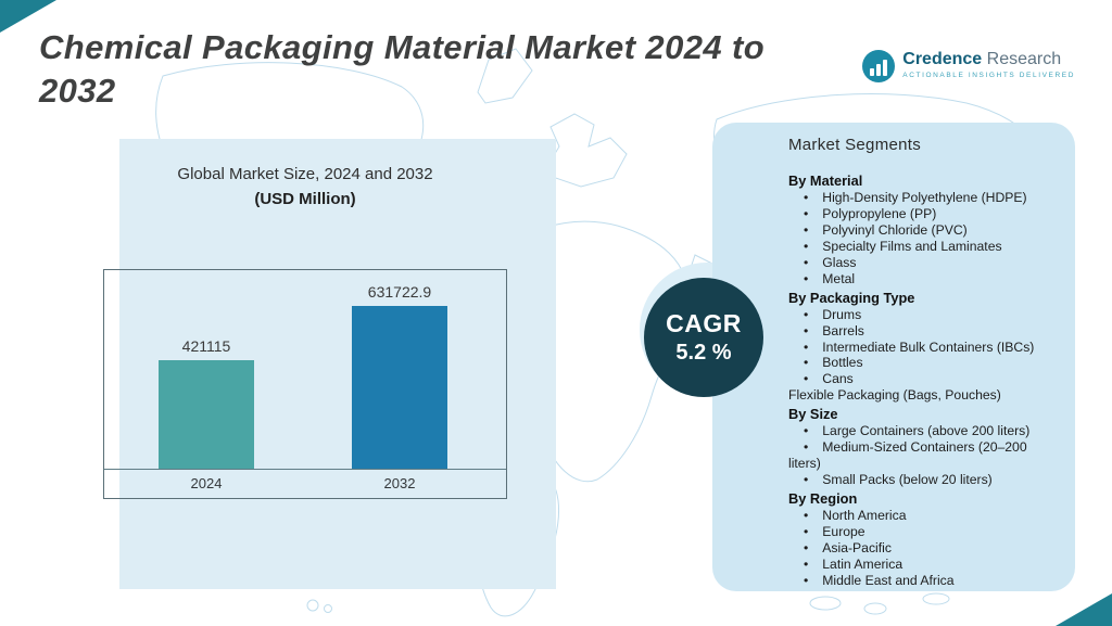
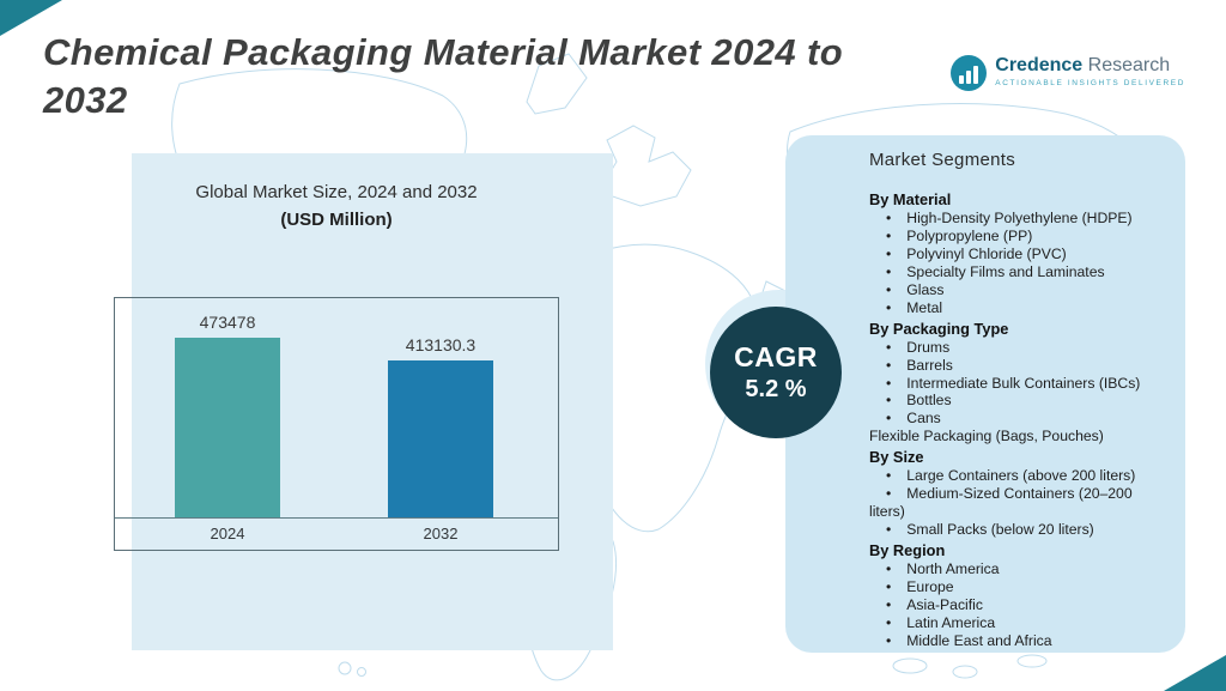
2024: 421115 -> 473478
2032: 631722.9 -> 413130.3
